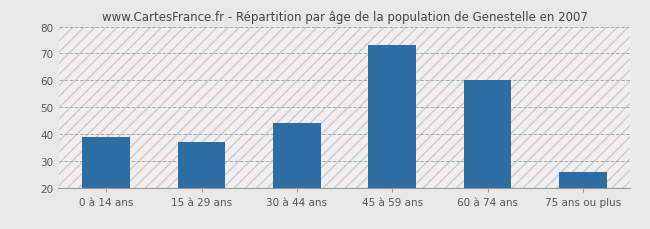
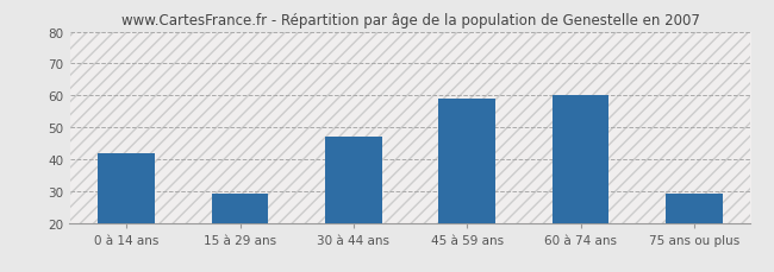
0 à 14 ans: 39 -> 42
15 à 29 ans: 37 -> 29
30 à 44 ans: 44 -> 47
45 à 59 ans: 73 -> 59
75 ans ou plus: 26 -> 29
